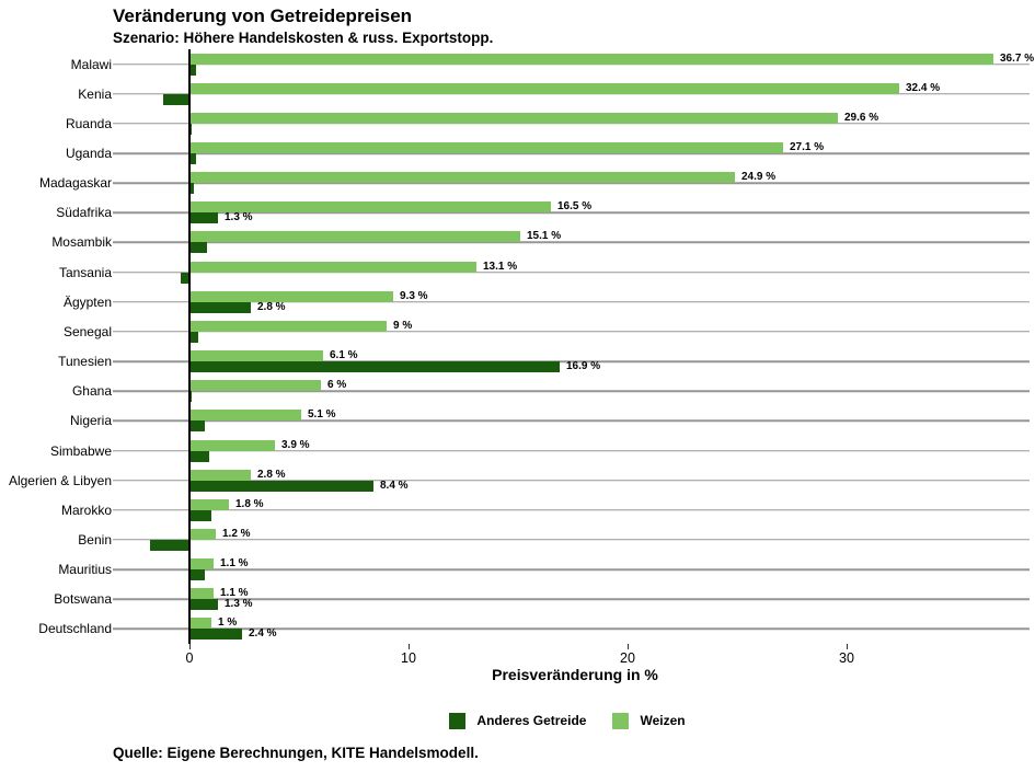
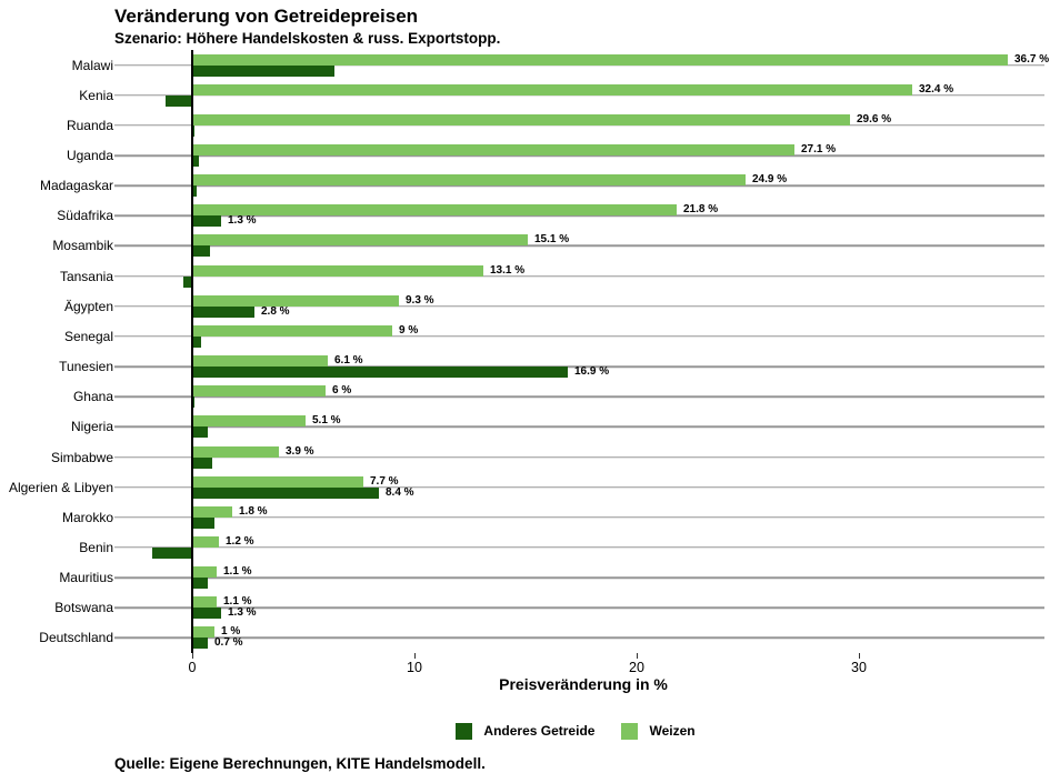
Anderes Getreide/Malawi: 0.3 -> 6.4
Weizen/Südafrika: 16.5 -> 21.8
Weizen/Algerien & Libyen: 2.8 -> 7.7
Anderes Getreide/Deutschland: 2.4 -> 0.7
